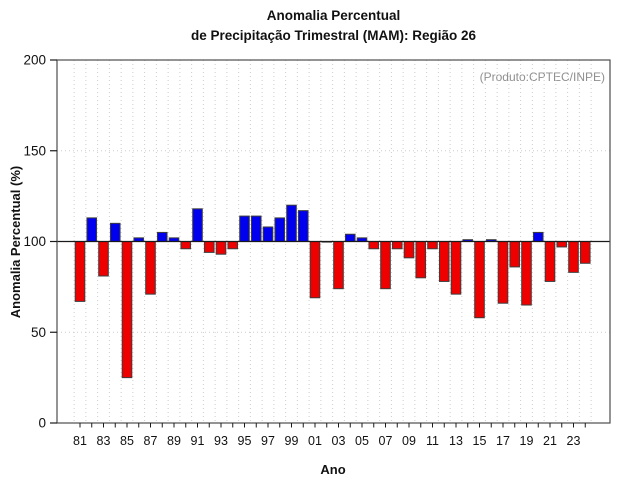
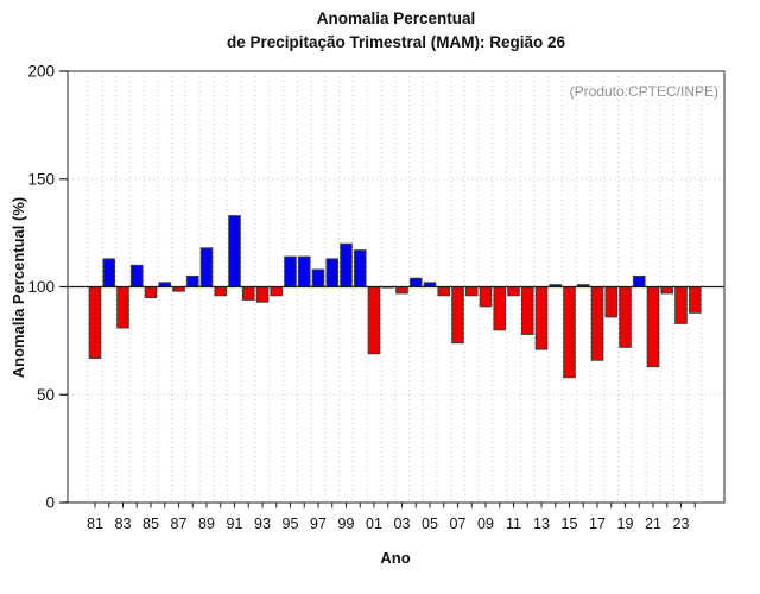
85: 25 -> 95
87: 71 -> 98
89: 102 -> 118
91: 118 -> 133
03: 74 -> 97
19: 65 -> 72
21: 78 -> 63
